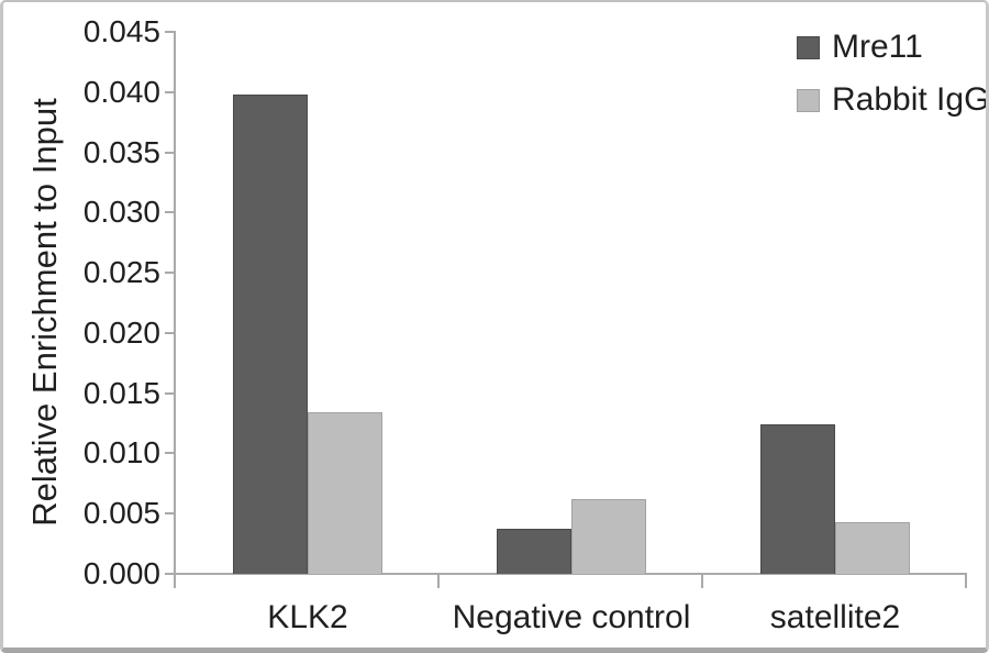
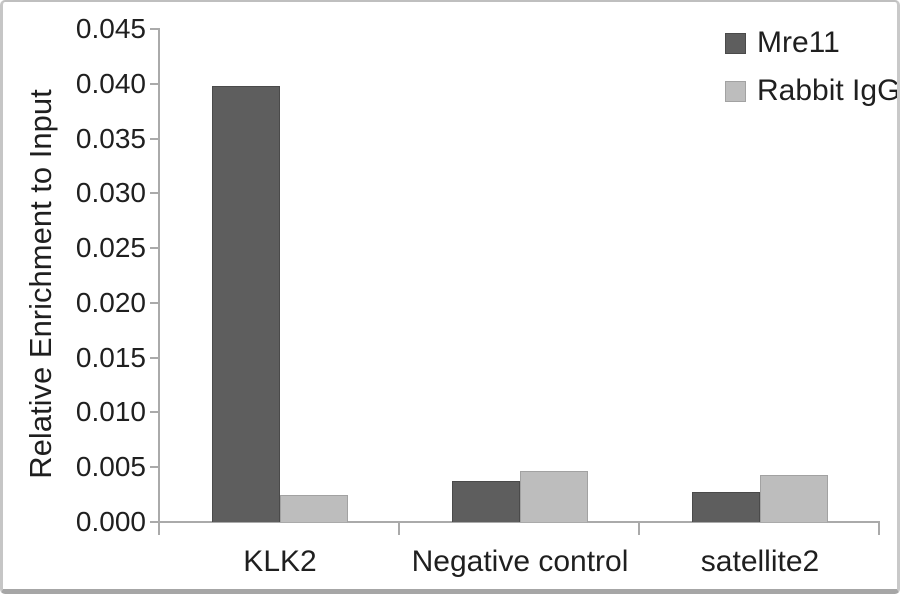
Rabbit IgG/KLK2: 0.0134 -> 0.0025
Rabbit IgG/Negative control: 0.0062 -> 0.0047
Mre11/satellite2: 0.0124 -> 0.0027
